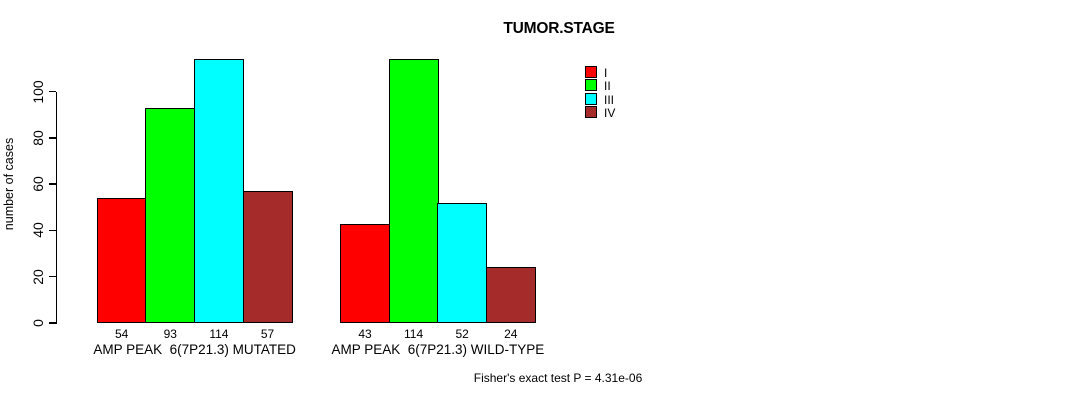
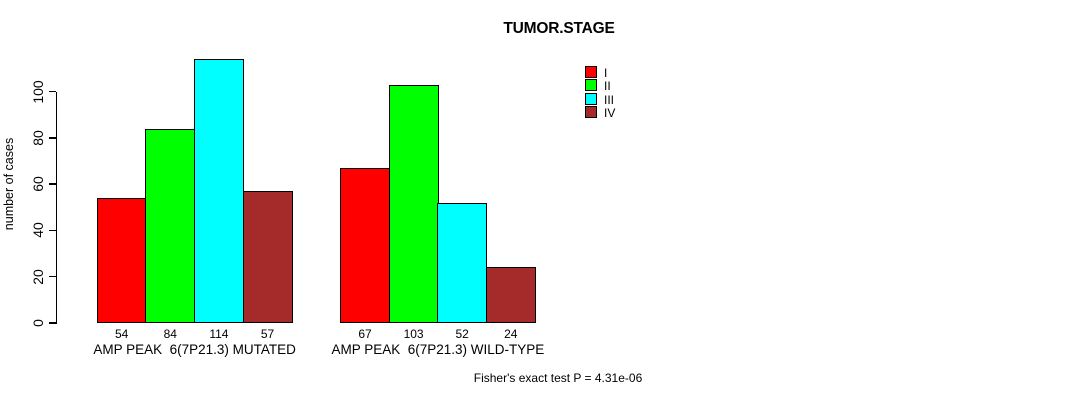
II/AMP PEAK 6(7P21.3) MUTATED: 93 -> 84
I/AMP PEAK 6(7P21.3) WILD-TYPE: 43 -> 67
II/AMP PEAK 6(7P21.3) WILD-TYPE: 114 -> 103
